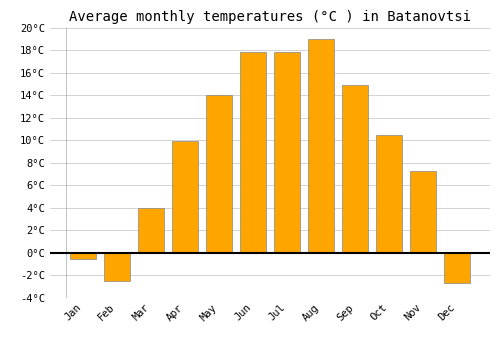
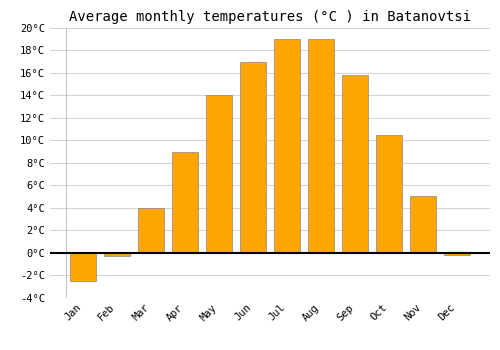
Jan: -0.6°C -> -2.5°C
Feb: -2.5°C -> -0.3°C
Apr: 9.9°C -> 9.0°C
Jun: 17.9°C -> 17.0°C
Jul: 17.9°C -> 19.0°C
Sep: 14.9°C -> 15.8°C
Nov: 7.3°C -> 5.0°C
Dec: -2.7°C -> -0.2°C
